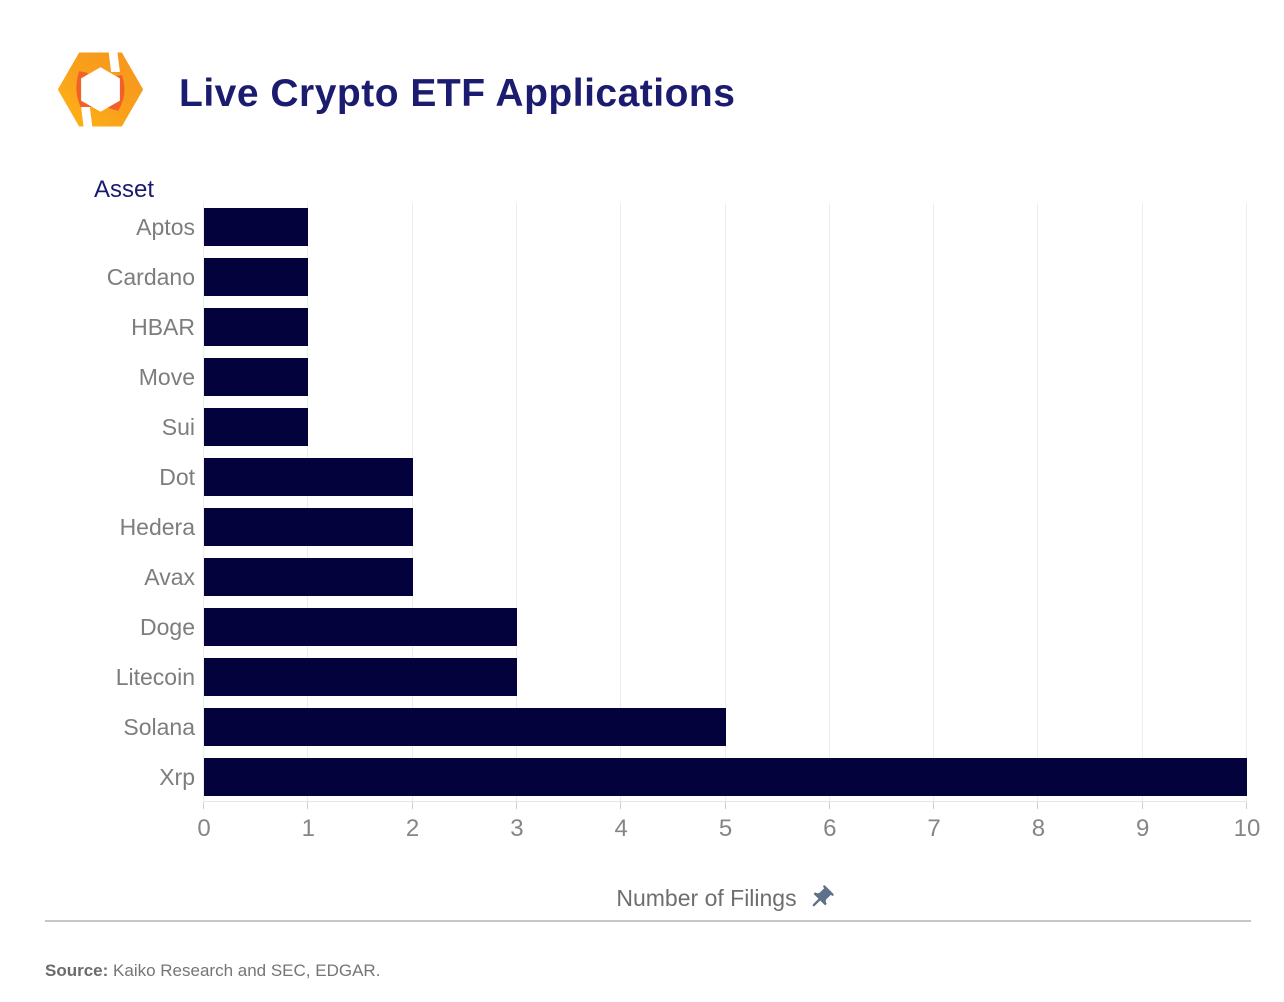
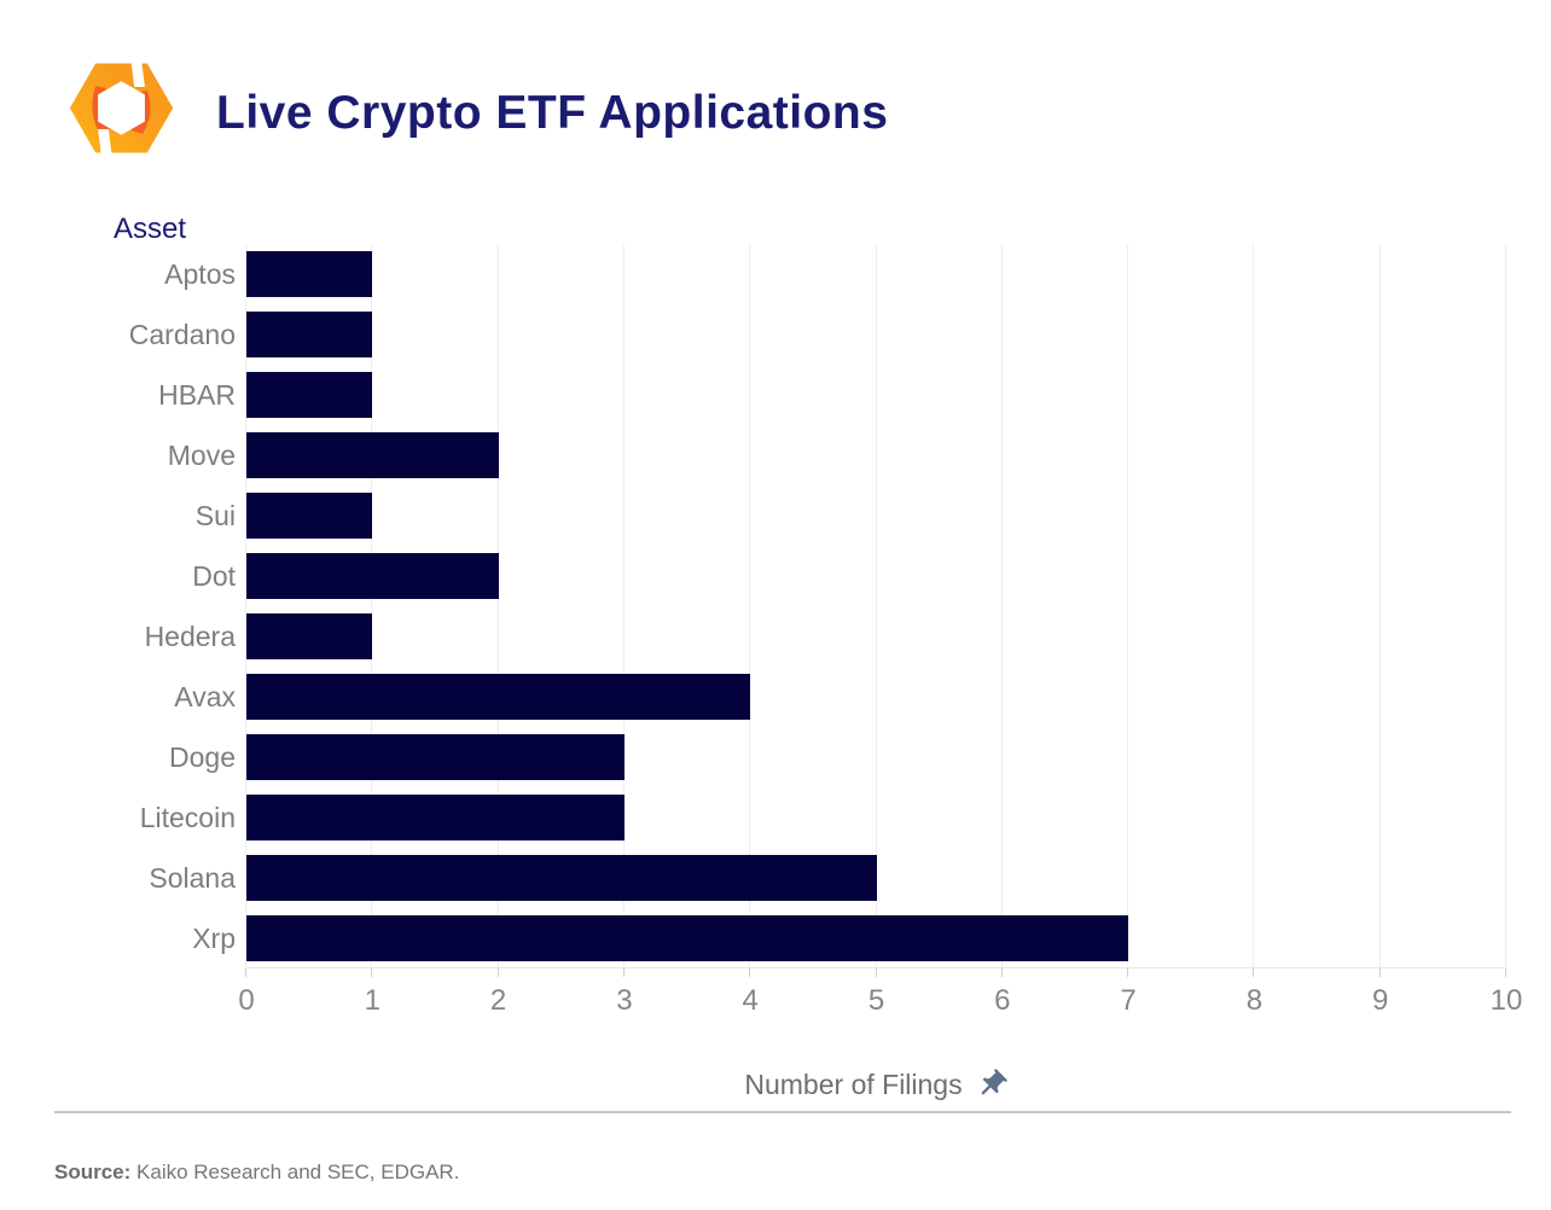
Move: 1 -> 2
Hedera: 2 -> 1
Avax: 2 -> 4
Xrp: 10 -> 7
